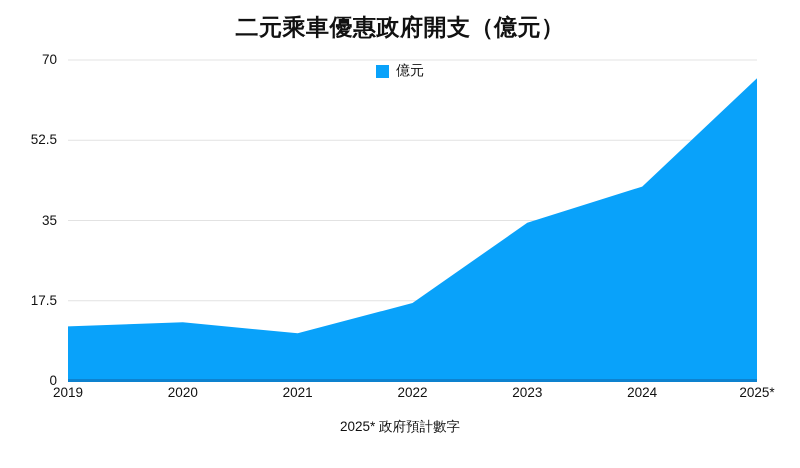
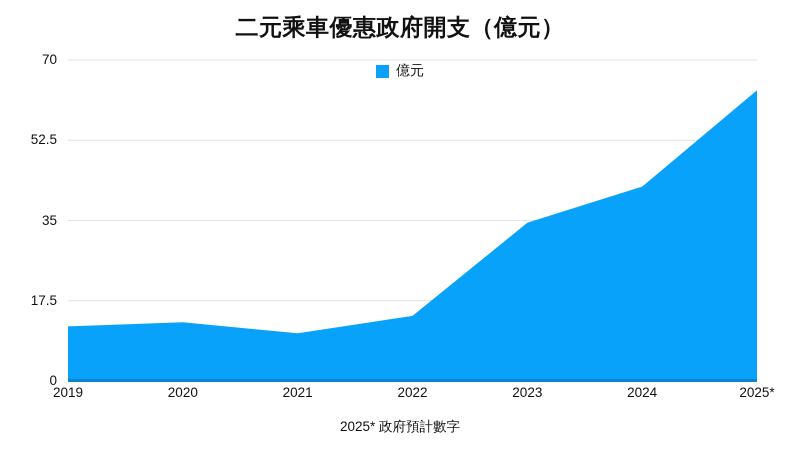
2022: 17 -> 14
2025*: 66 -> 63
